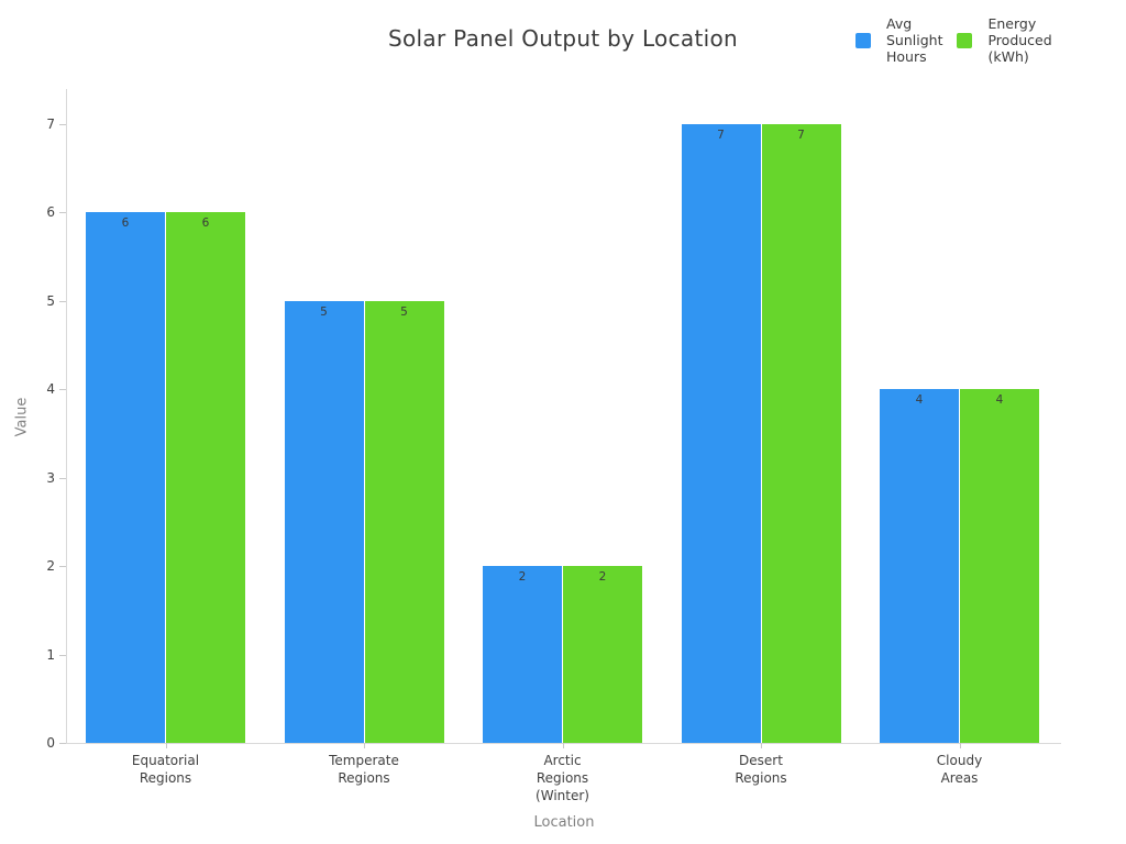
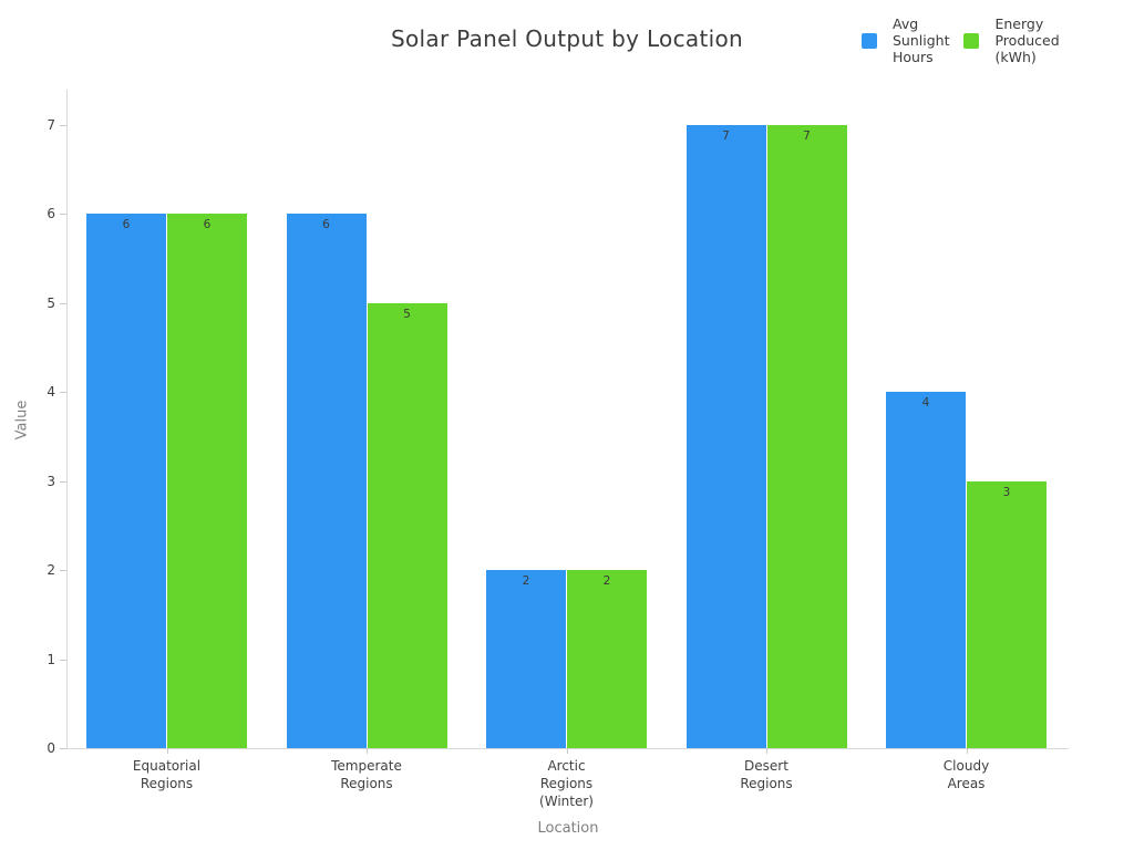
Avg Sunlight Hours/Temperate Regions: 5 -> 6
Energy Produced (kWh)/Cloudy Areas: 4 -> 3
